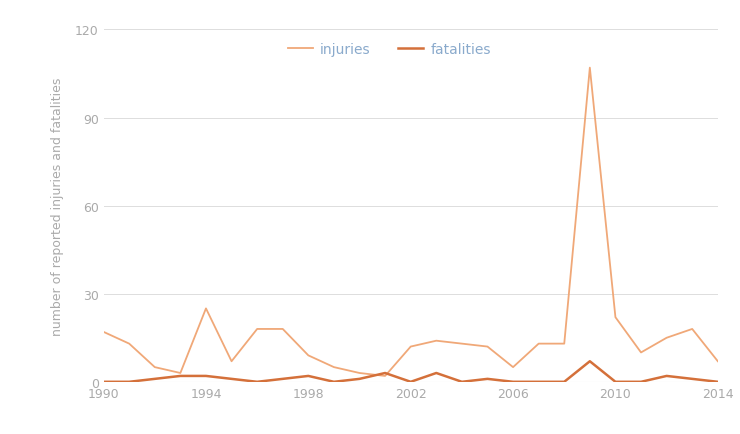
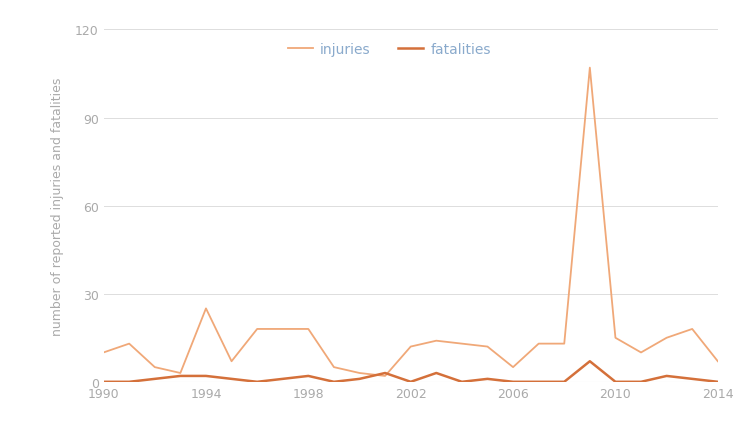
injuries/1990: 17 -> 10
injuries/1998: 9 -> 18
injuries/2010: 22 -> 15
